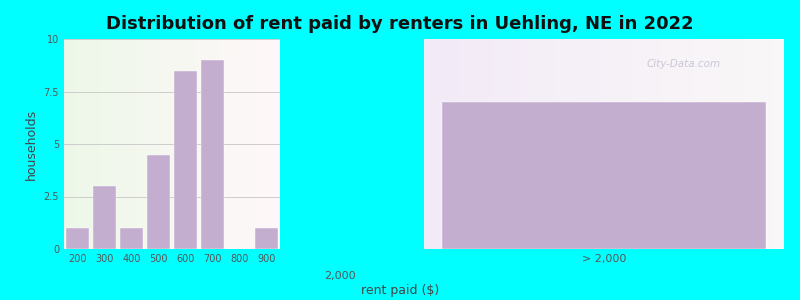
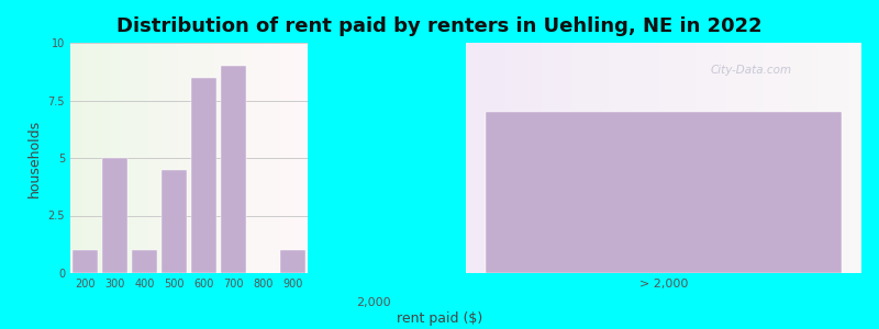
300: 3.0 -> 5.0
